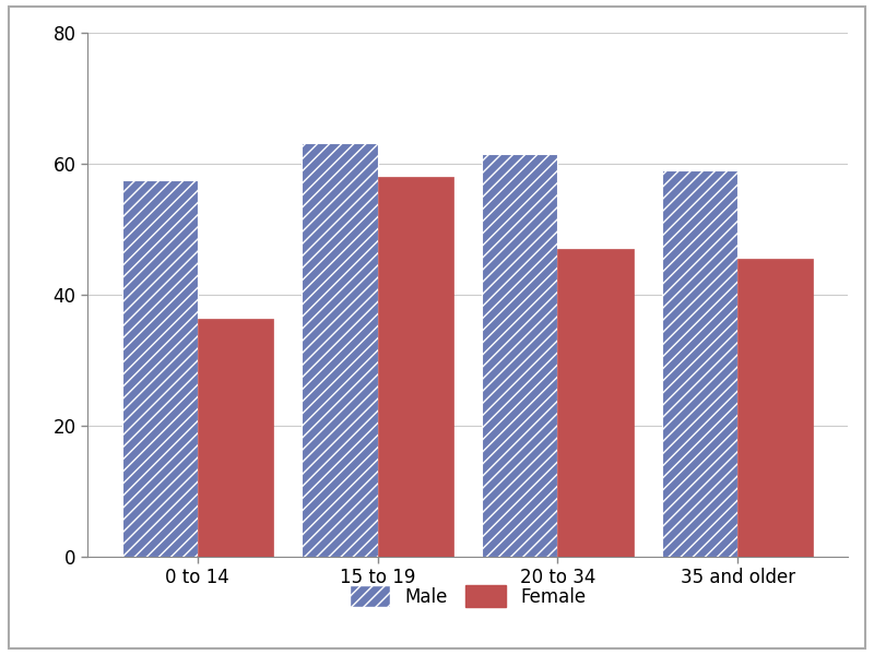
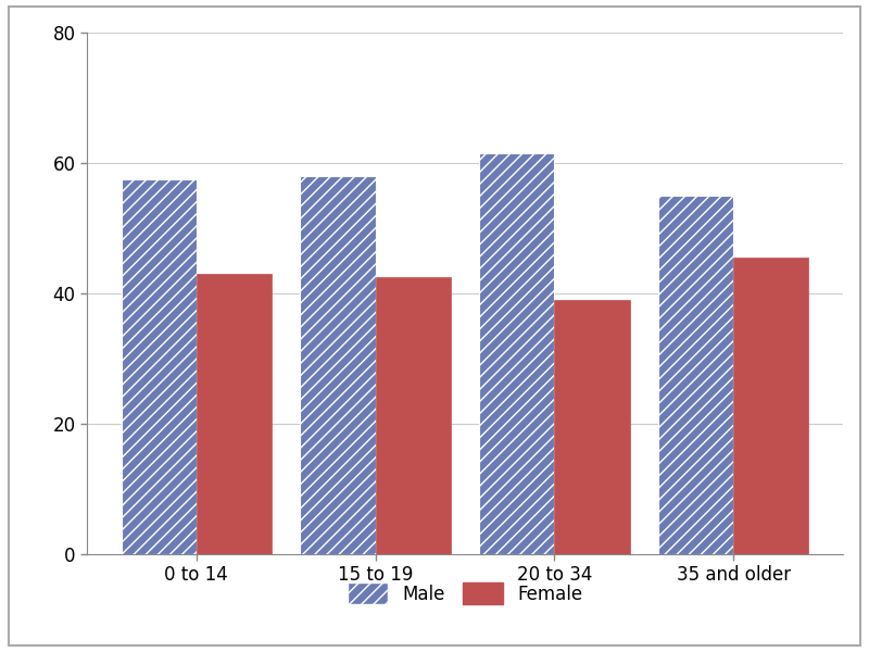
Female/0 to 14: 36.4 -> 43.0
Male/15 to 19: 63.2 -> 58.0
Female/15 to 19: 58.0 -> 42.5
Female/20 to 34: 47.0 -> 39.0
Male/35 and older: 59.0 -> 55.0
